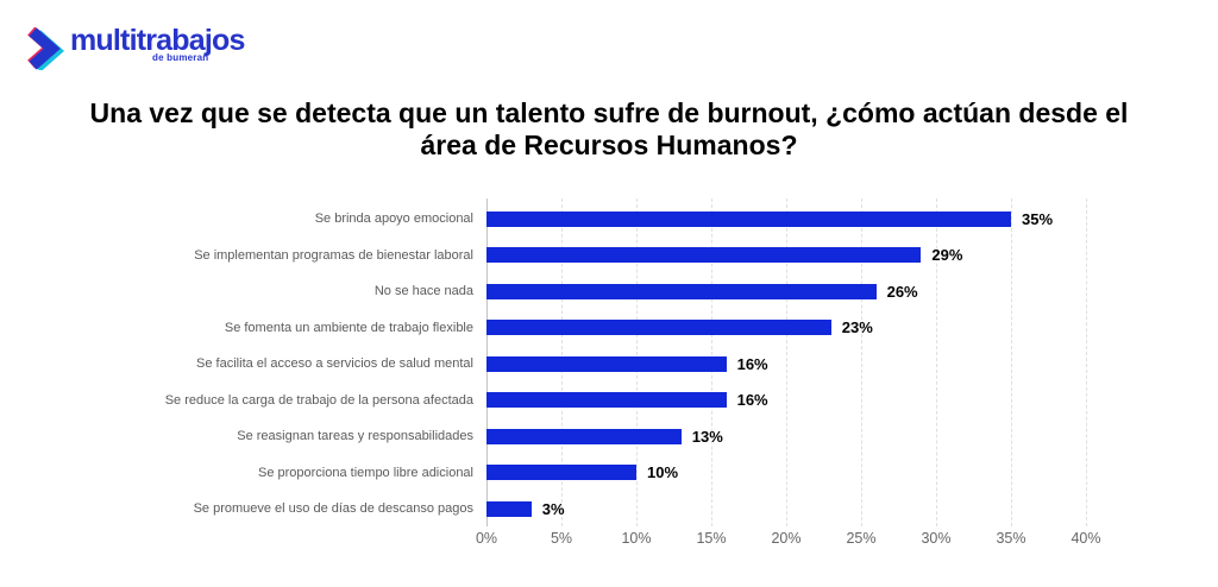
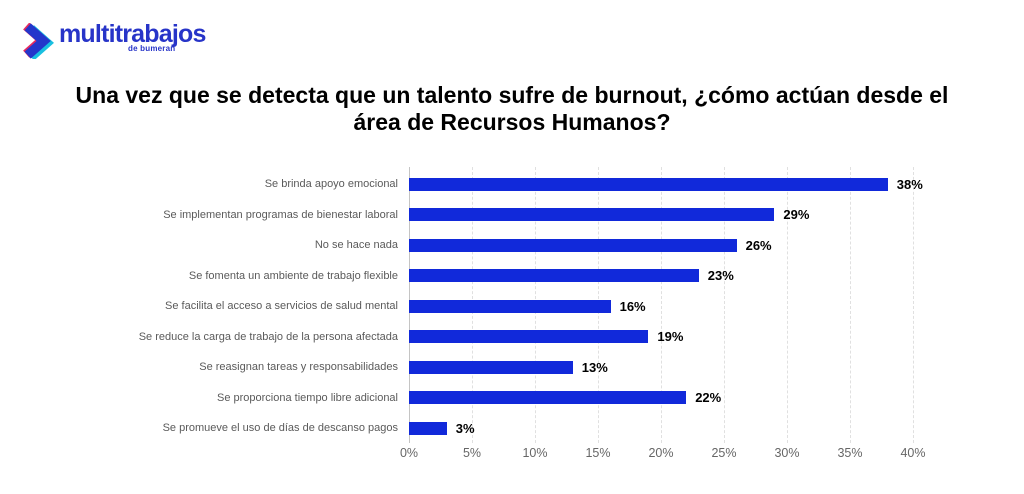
Se brinda apoyo emocional: 35% -> 38%
Se reduce la carga de trabajo de la persona afectada: 16% -> 19%
Se proporciona tiempo libre adicional: 10% -> 22%
